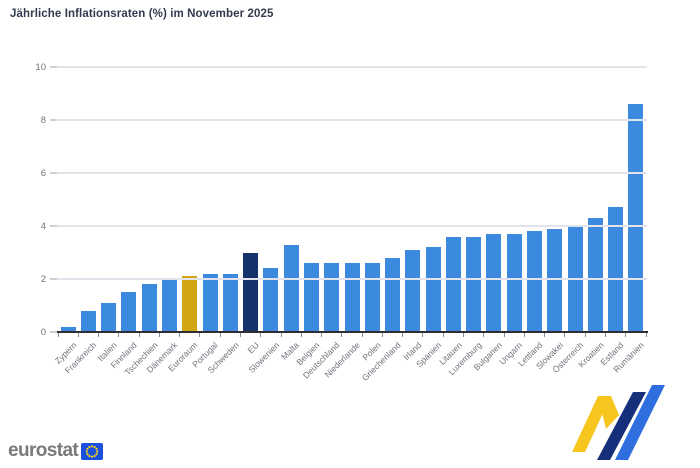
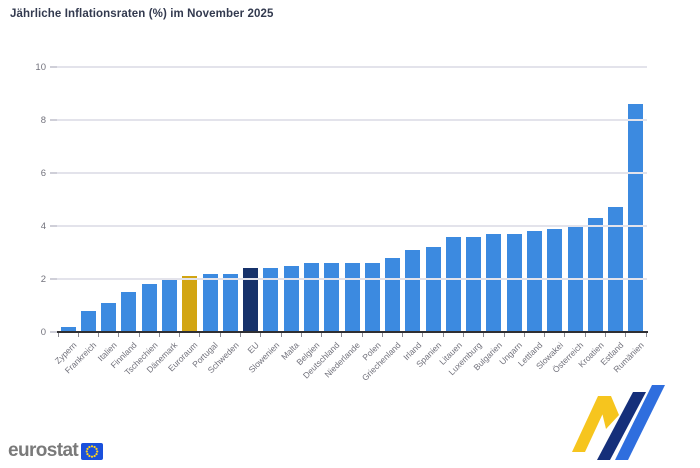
EU: 3.0 -> 2.4
Malta: 3.3 -> 2.5
